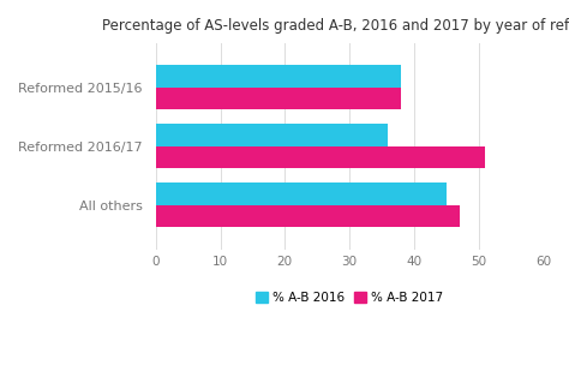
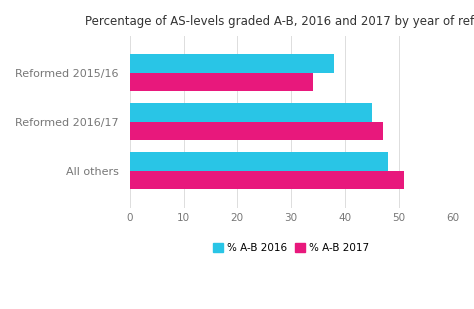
% A-B 2017/Reformed 2015/16: 38 -> 34
% A-B 2016/Reformed 2016/17: 36 -> 45
% A-B 2017/Reformed 2016/17: 51 -> 47
% A-B 2016/All others: 45 -> 48
% A-B 2017/All others: 47 -> 51
